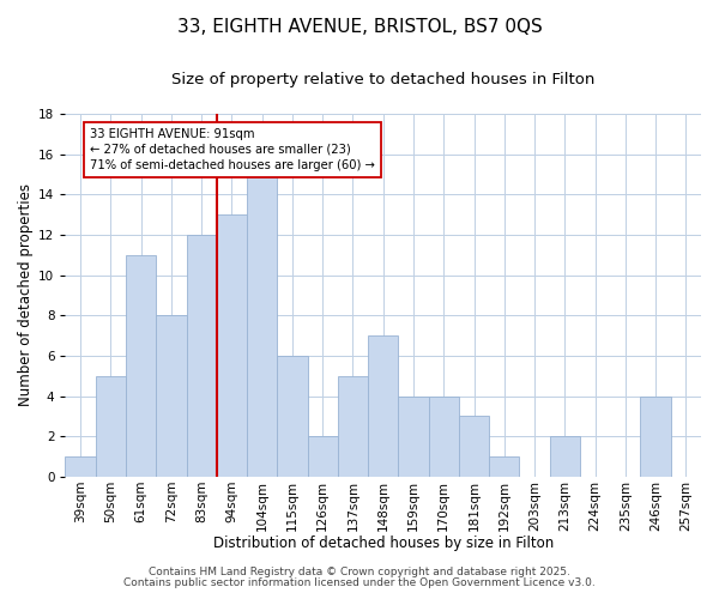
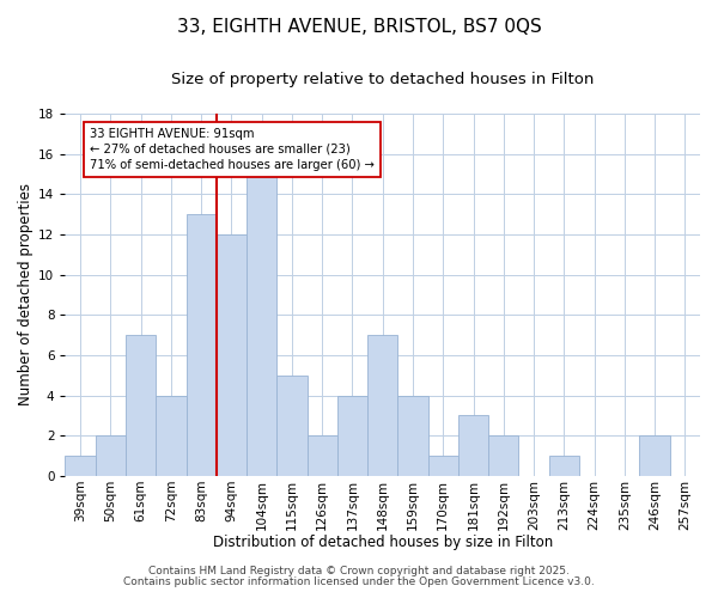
50sqm: 5 -> 2
61sqm: 11 -> 7
72sqm: 8 -> 4
83sqm: 12 -> 13
94sqm: 13 -> 12
115sqm: 6 -> 5
137sqm: 5 -> 4
170sqm: 4 -> 1
192sqm: 1 -> 2
213sqm: 2 -> 1
246sqm: 4 -> 2
